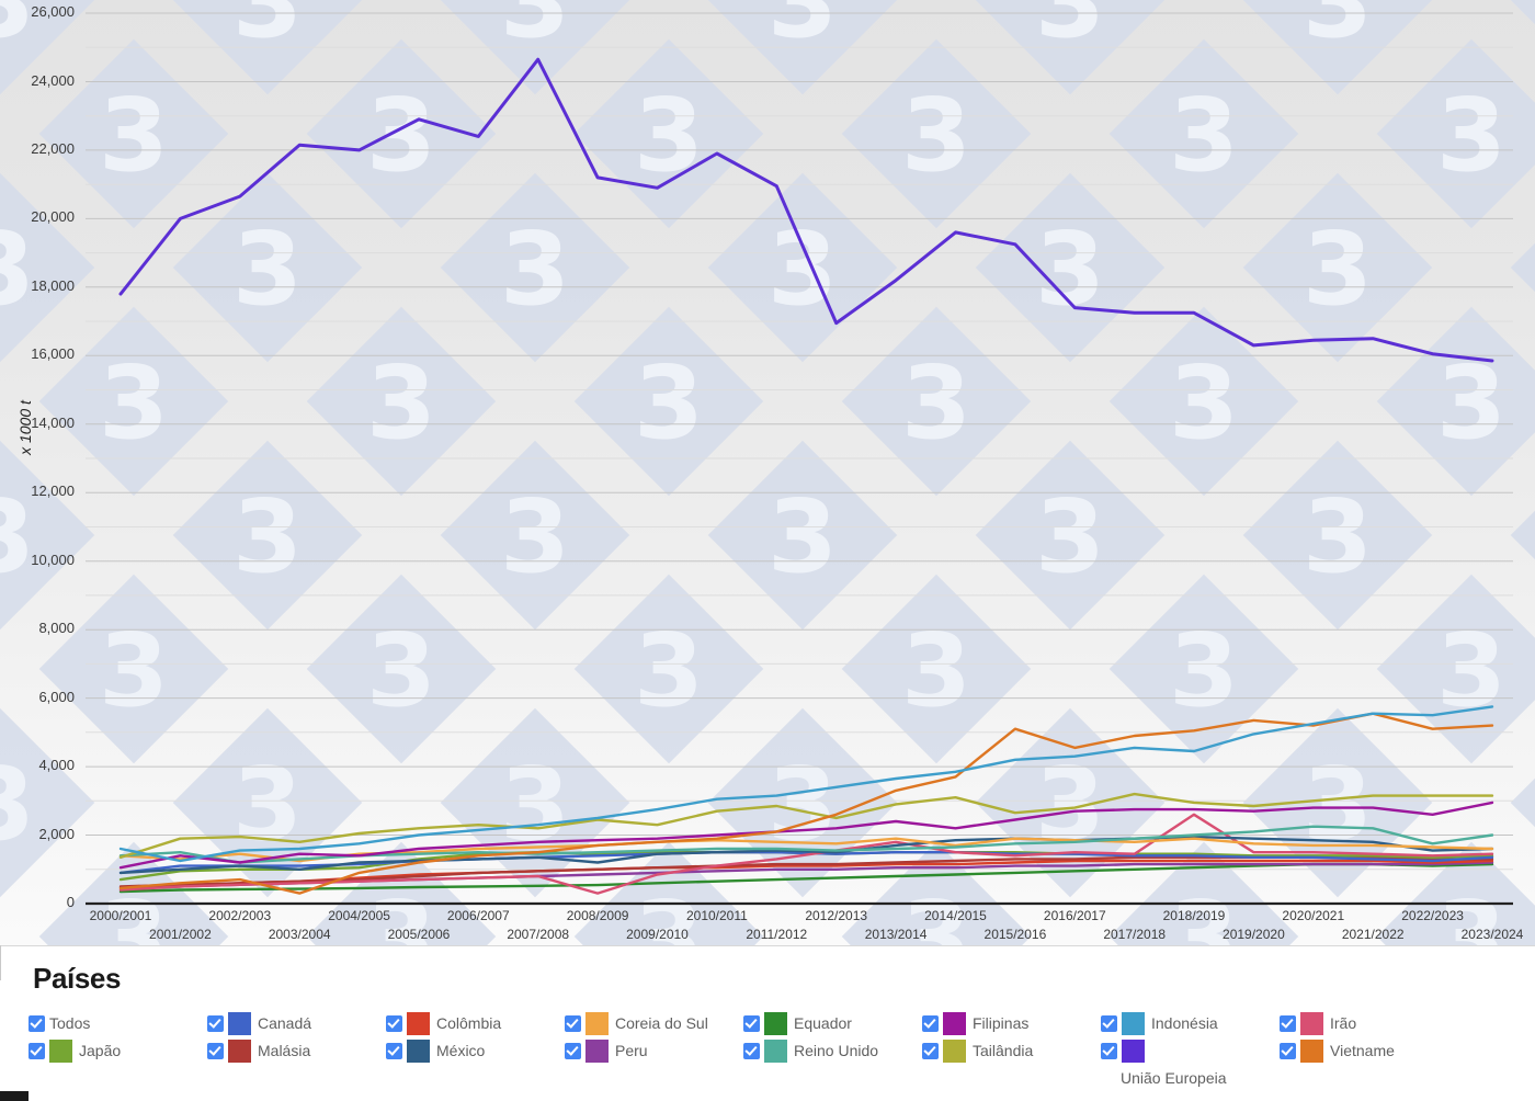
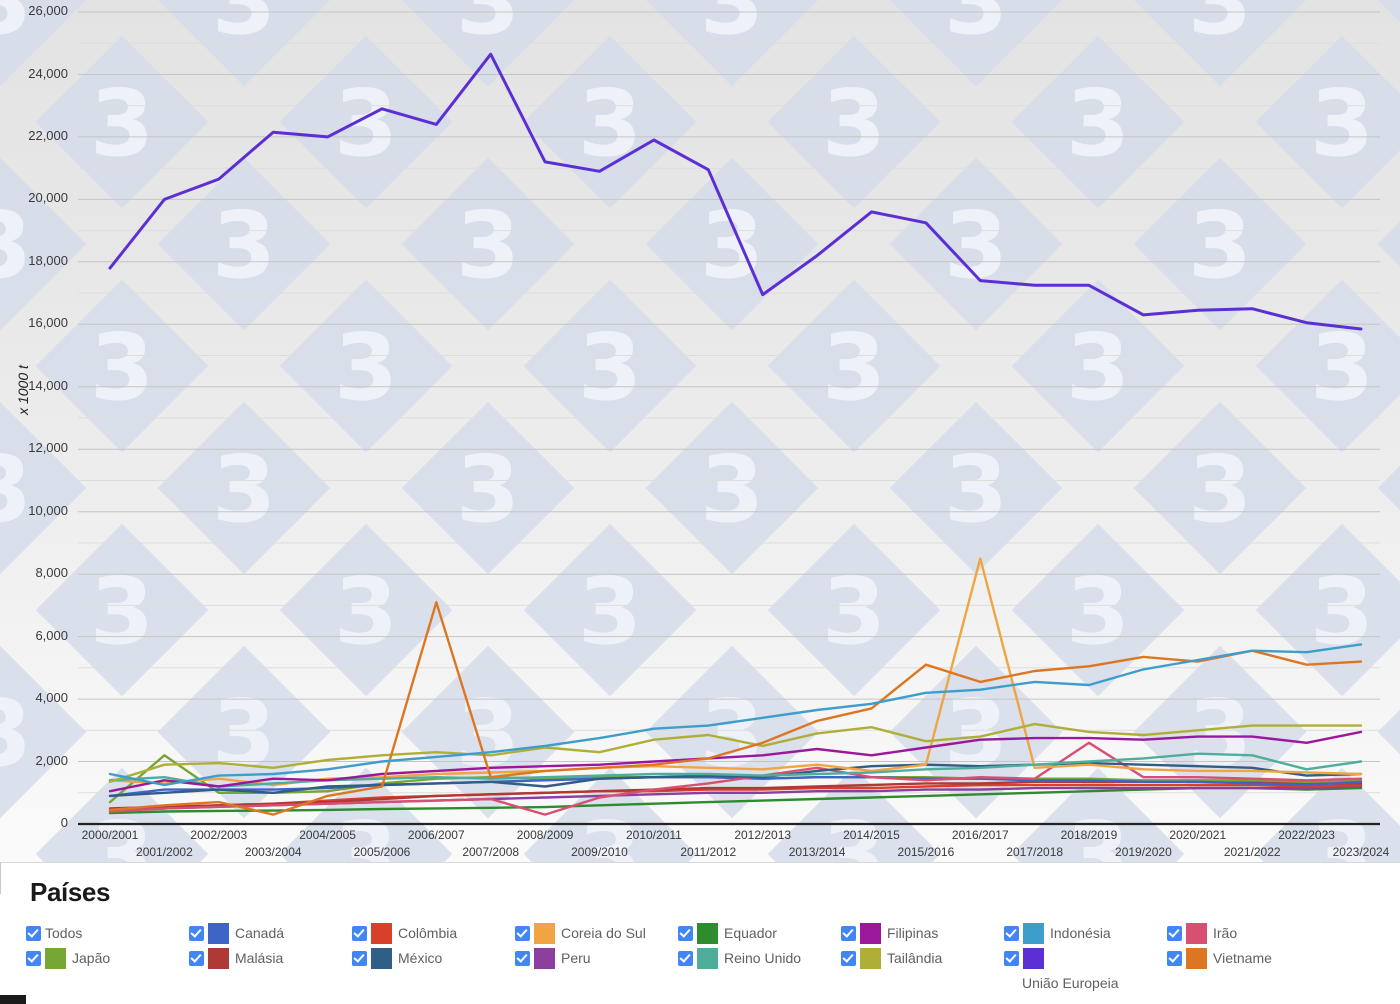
Japão/2001/2002: 1000 -> 2200
Vietname/2006/2007: 1400 -> 7100
Coreia do Sul/2016/2017: 1800 -> 8500
